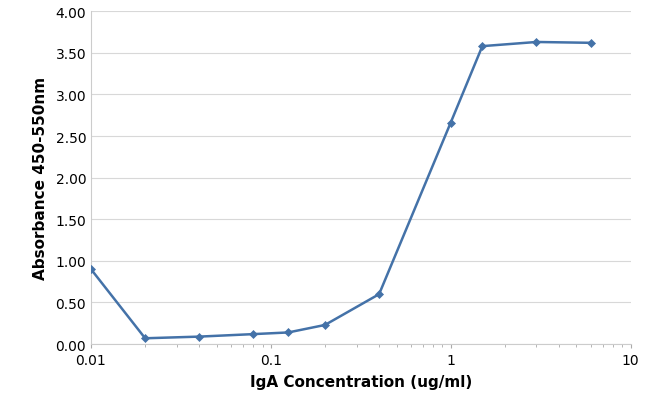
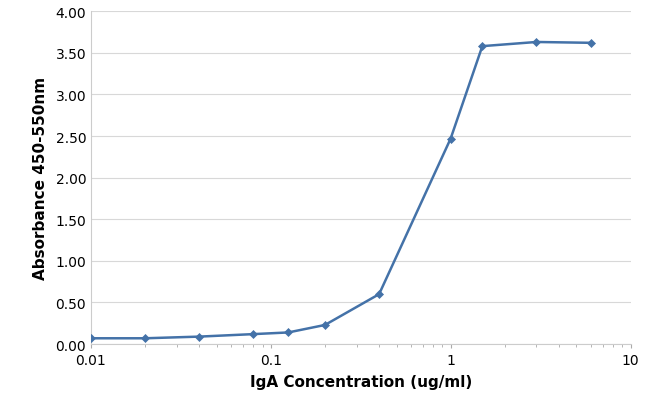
0.01: 0.90 -> 0.07
1: 2.66 -> 2.47
